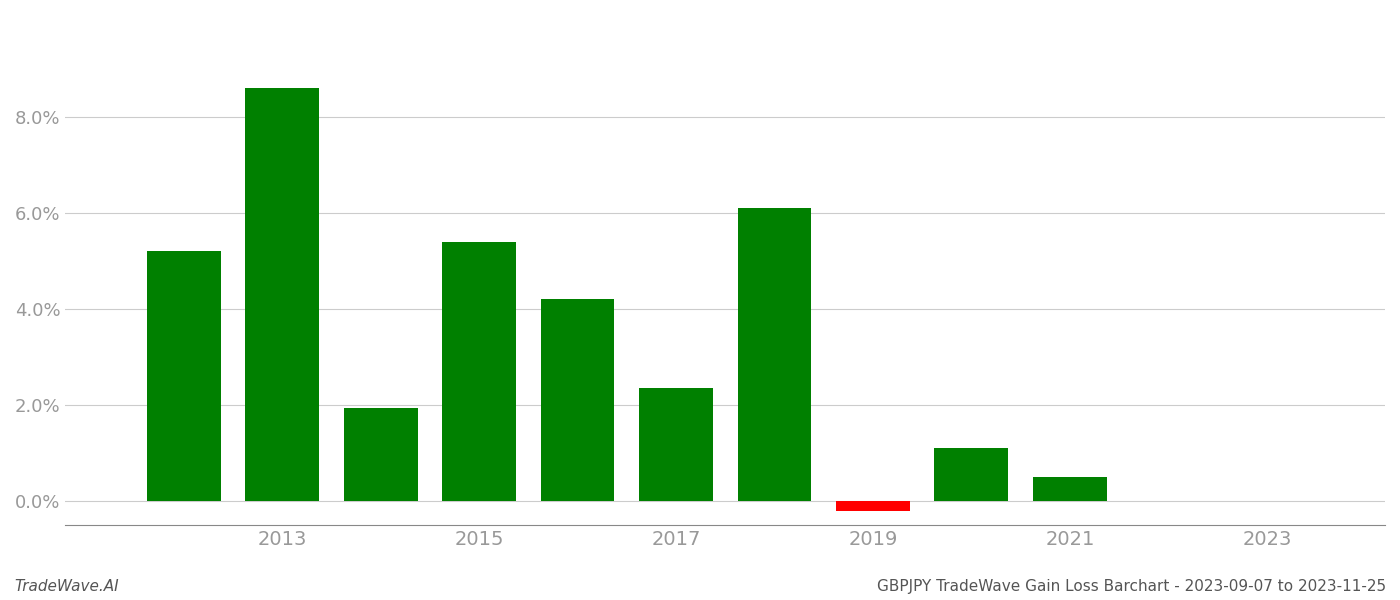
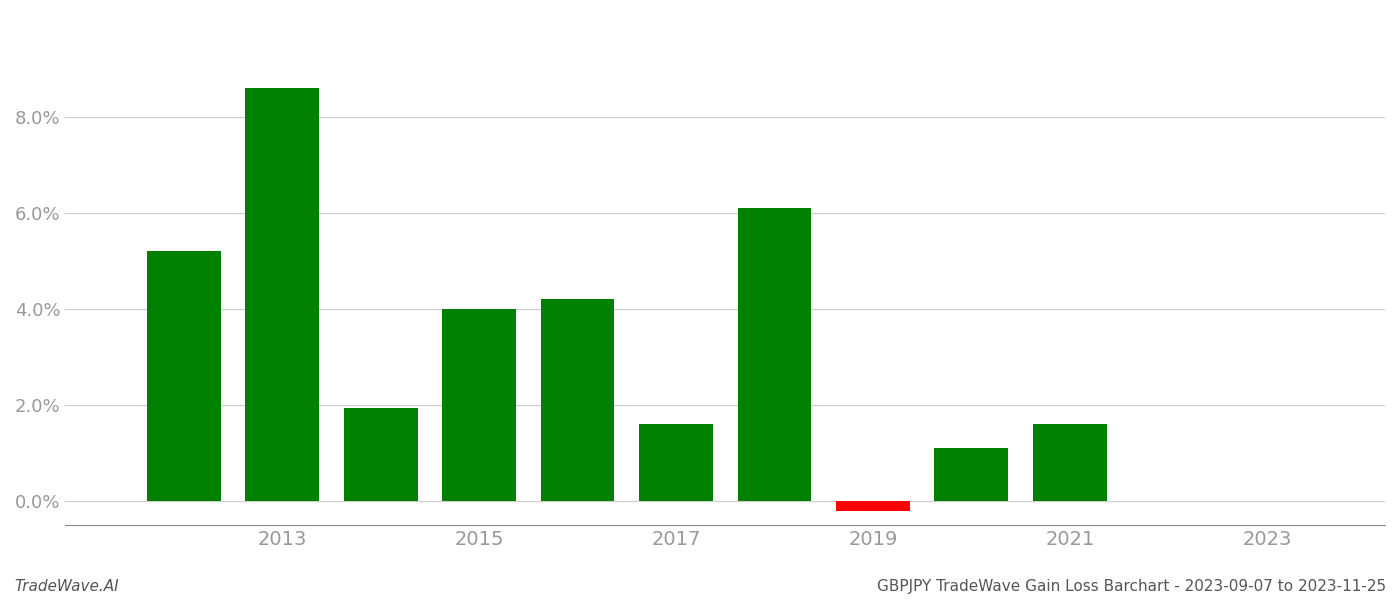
2015: 5.40% -> 4.00%
2017: 2.35% -> 1.60%
2021: 0.50% -> 1.60%
